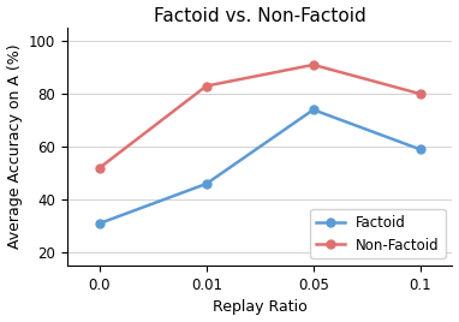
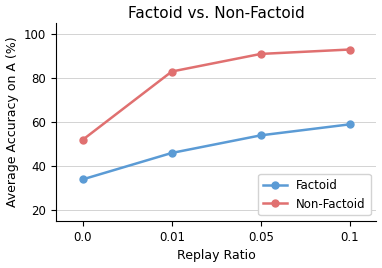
Factoid/0.0: 31 -> 34
Factoid/0.05: 74 -> 54
Non-Factoid/0.1: 80 -> 93
